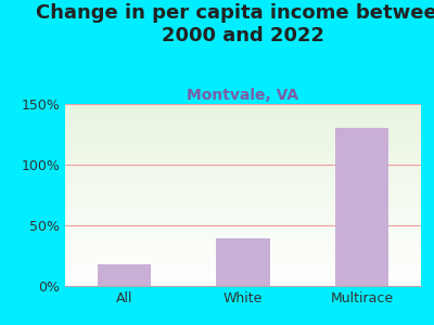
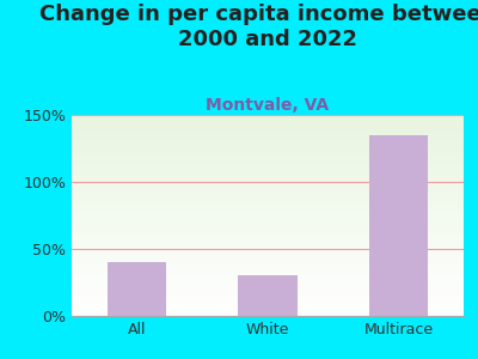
All: 18% -> 40%
White: 39% -> 30%
Multirace: 130% -> 135%
